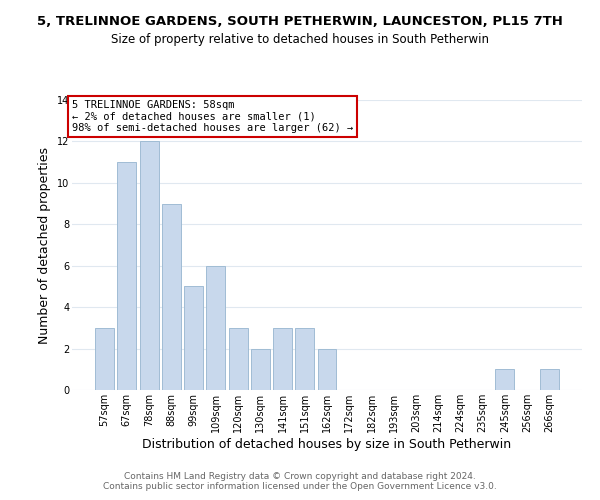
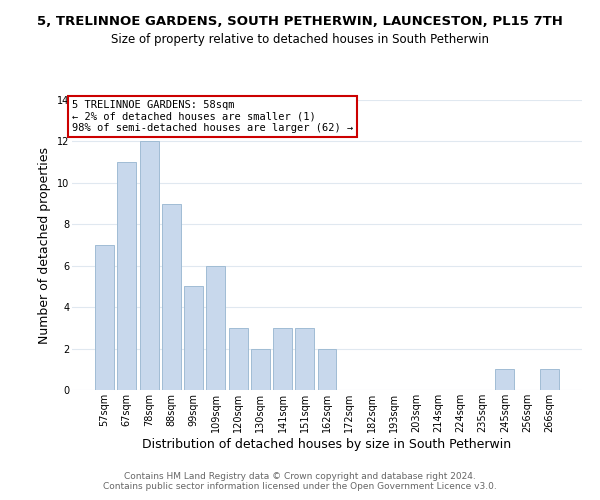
57sqm: 3 -> 7
